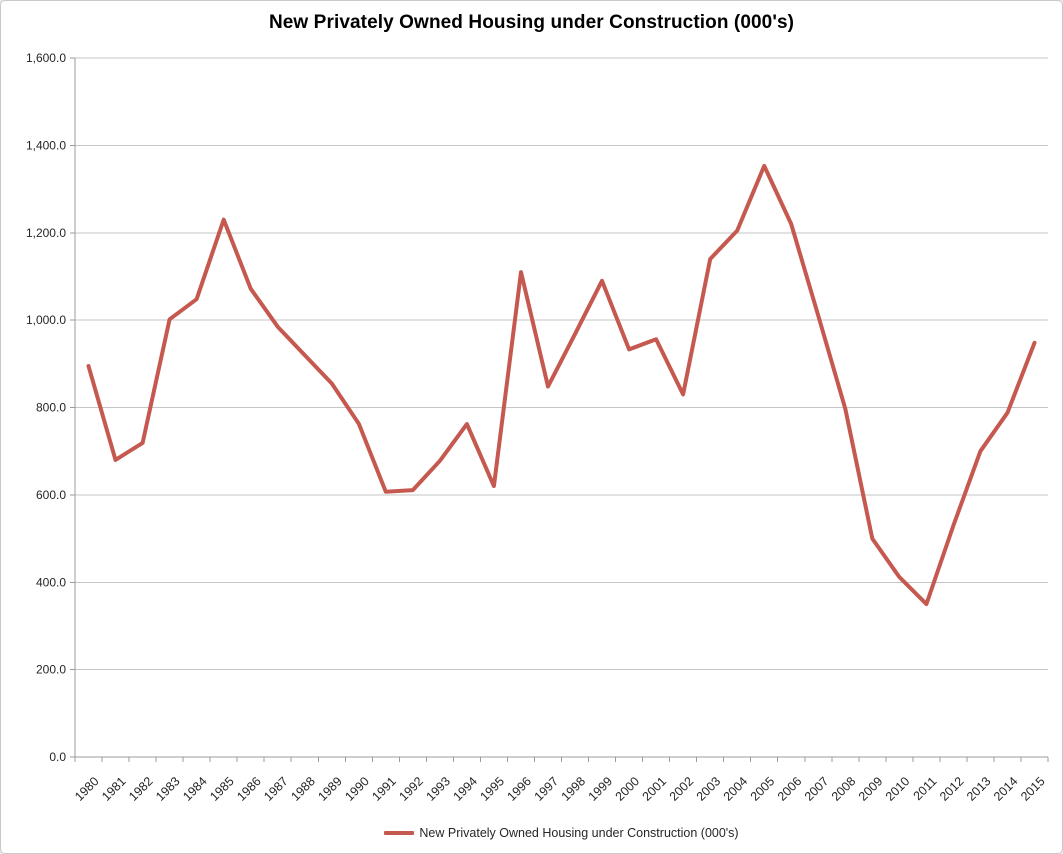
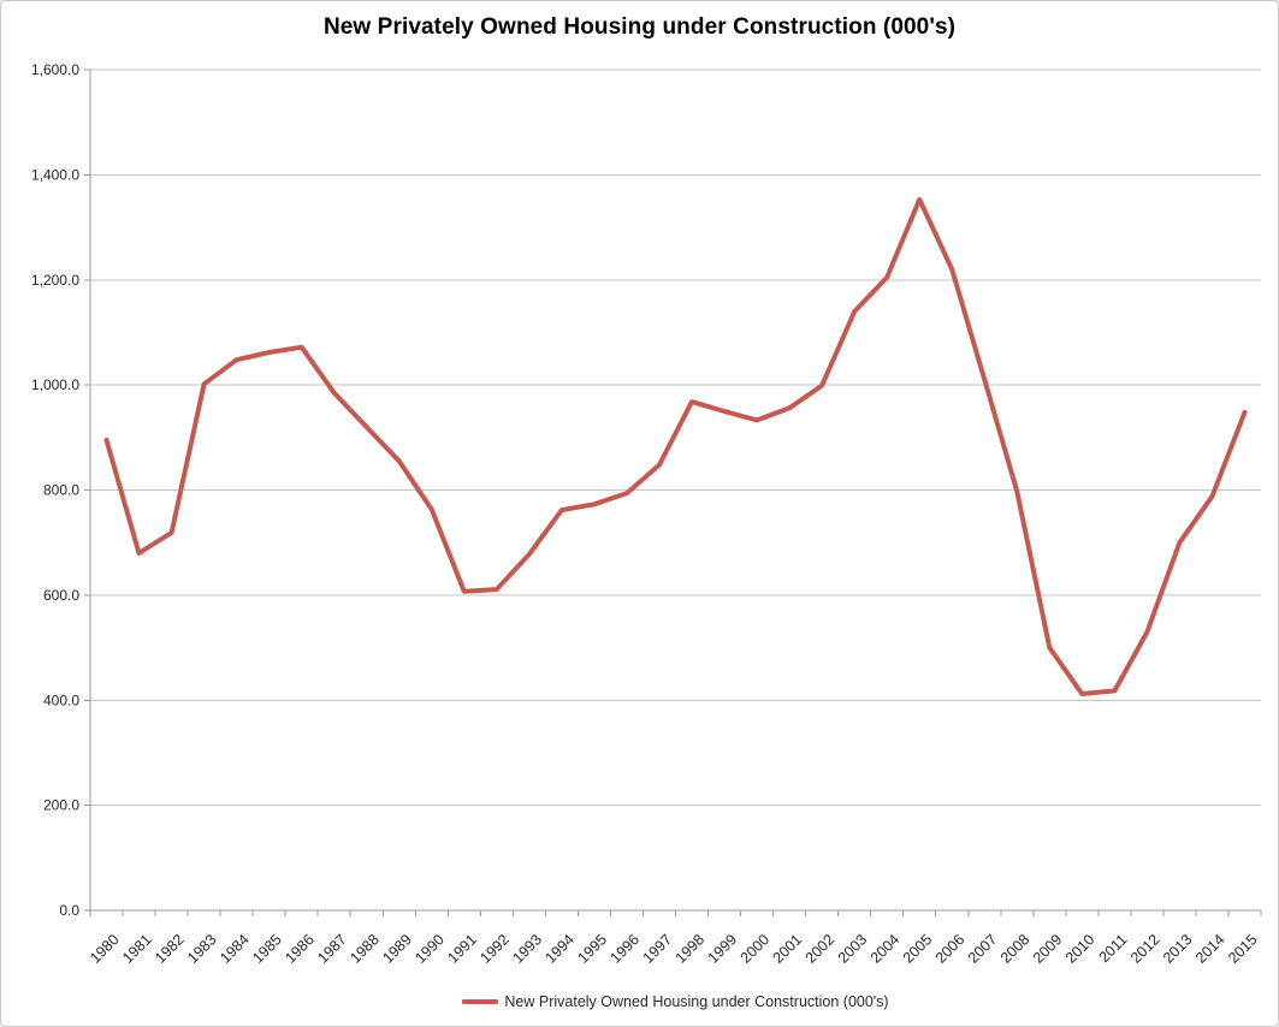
1985: 1230 -> 1060
1995: 620 -> 770
1996: 1110 -> 790
1999: 1090 -> 950
2002: 830 -> 1000
2011: 350 -> 420
